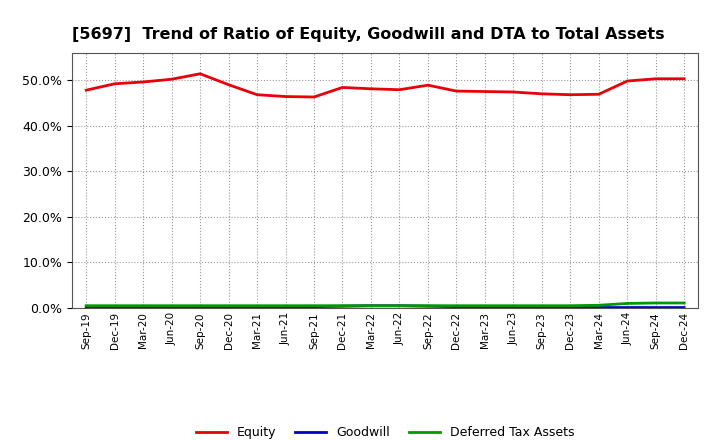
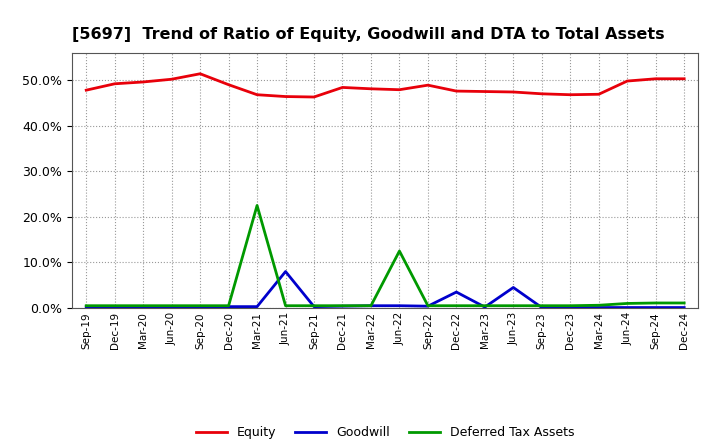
Deferred Tax Assets/Mar-21: 0.5% -> 22.5%
Goodwill/Jun-21: 0.3% -> 8.0%
Deferred Tax Assets/Jun-22: 0.5% -> 12.5%
Goodwill/Dec-22: 0.3% -> 3.5%
Goodwill/Jun-23: 0.1% -> 4.5%
